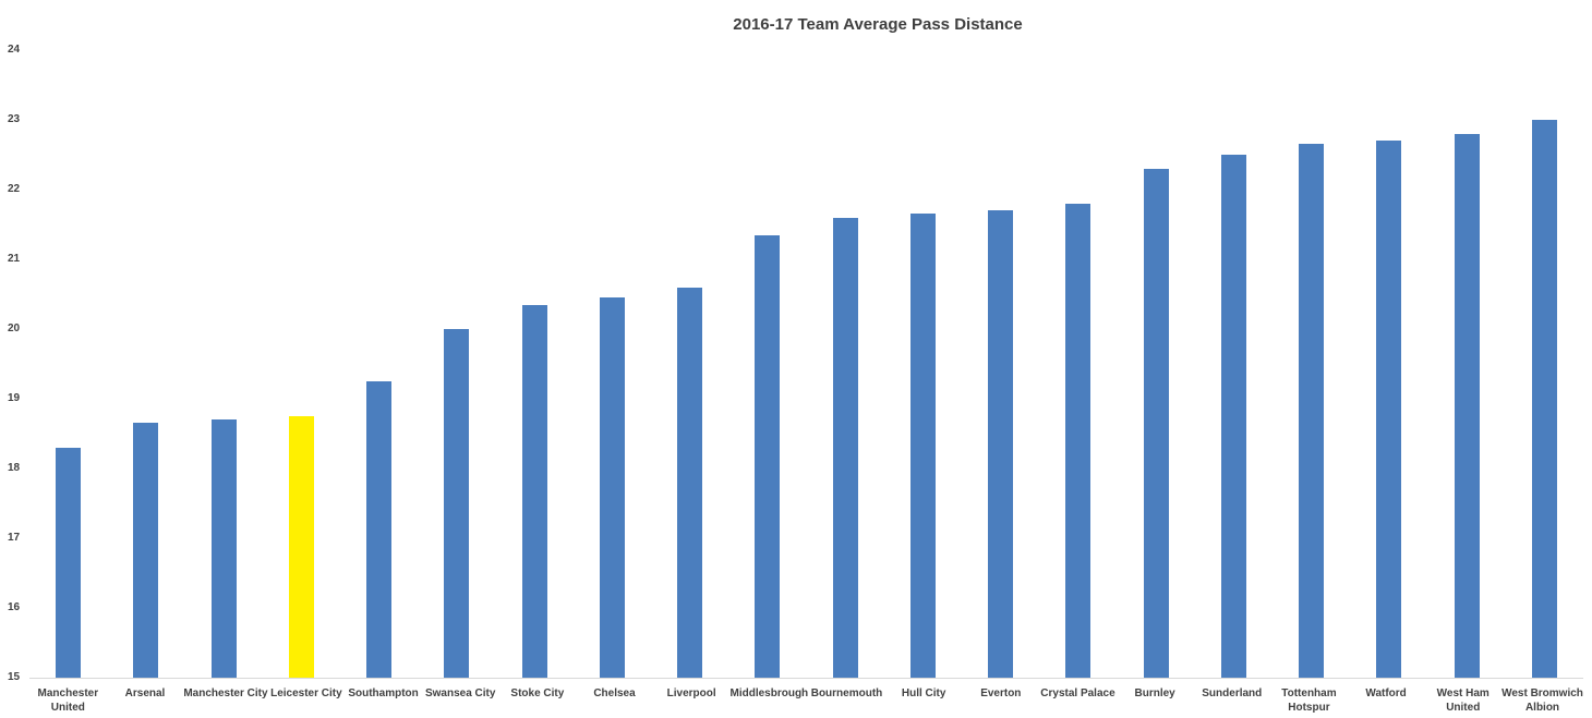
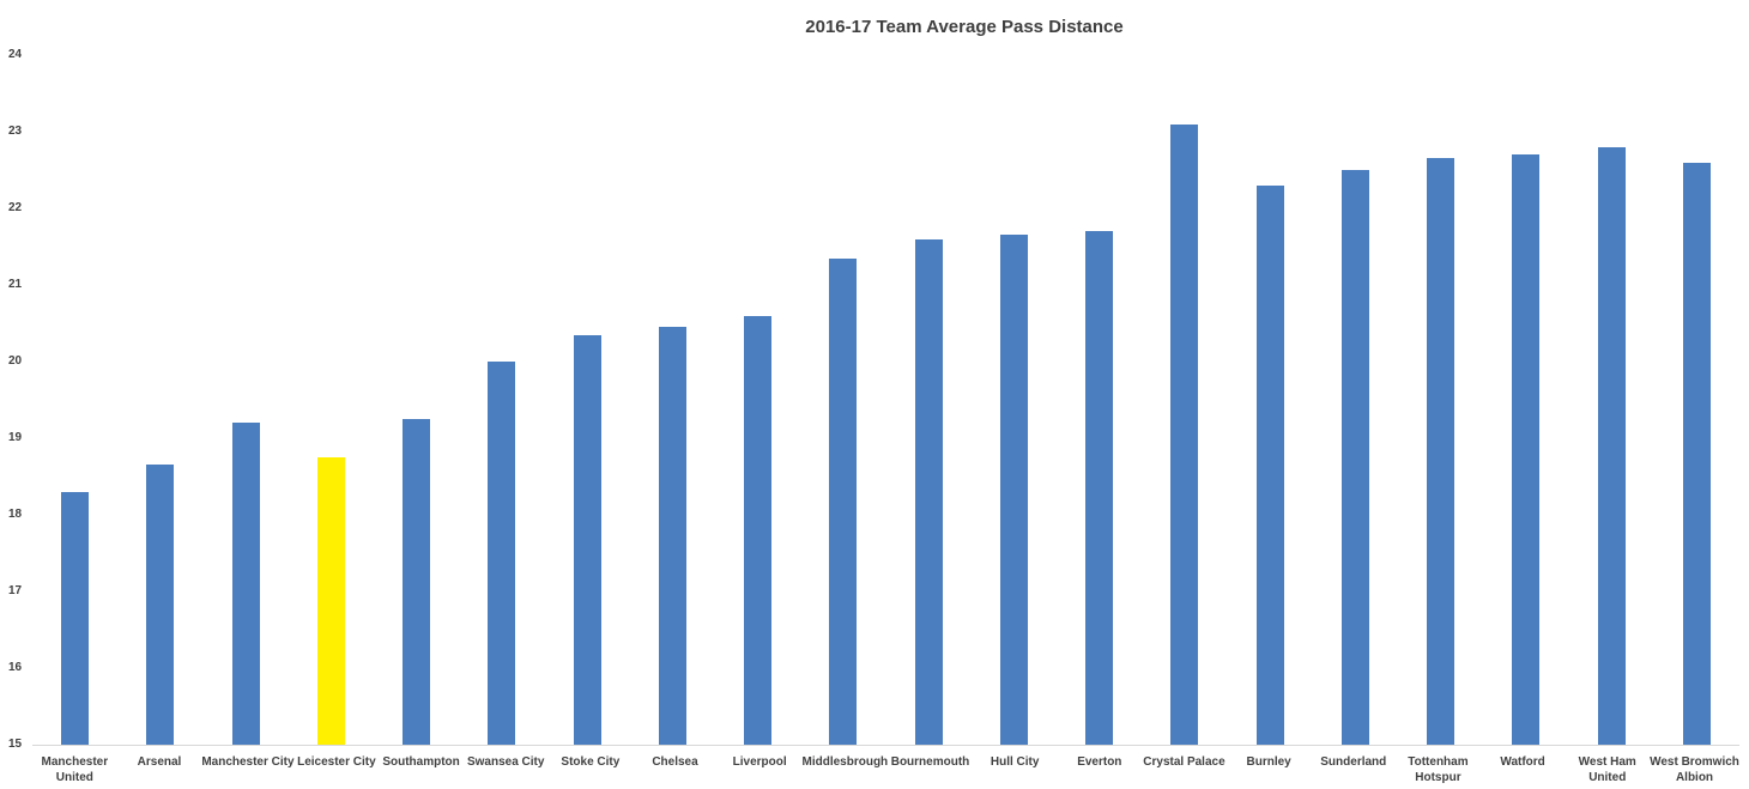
Manchester City: 18.7 -> 19.2
Crystal Palace: 21.8 -> 23.1
West Bromwich Albion: 23.0 -> 22.6
